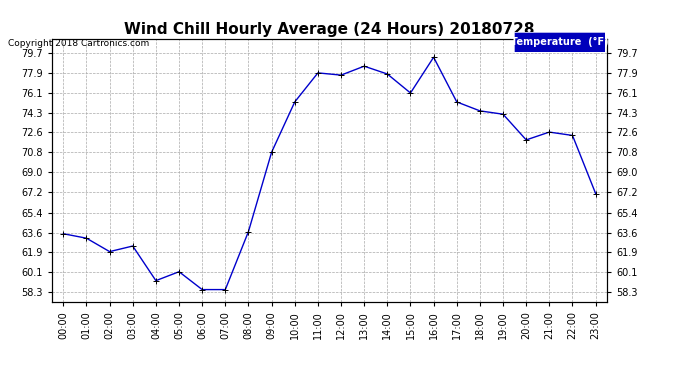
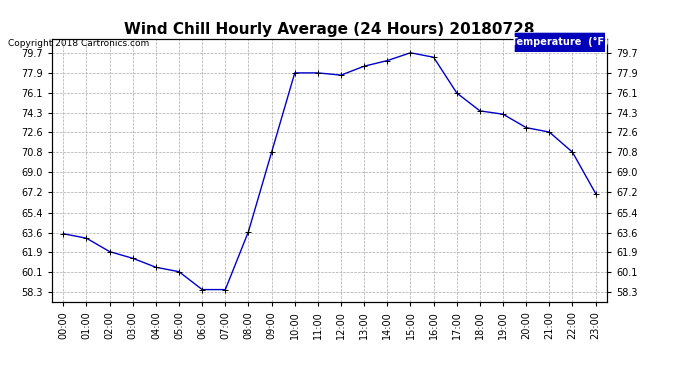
03:00: 62.4 -> 61.3
04:00: 59.3 -> 60.5
10:00: 75.3 -> 77.9
14:00: 77.8 -> 79.0
15:00: 76.1 -> 79.7
17:00: 75.3 -> 76.1
20:00: 71.9 -> 73.0
22:00: 72.3 -> 70.8
